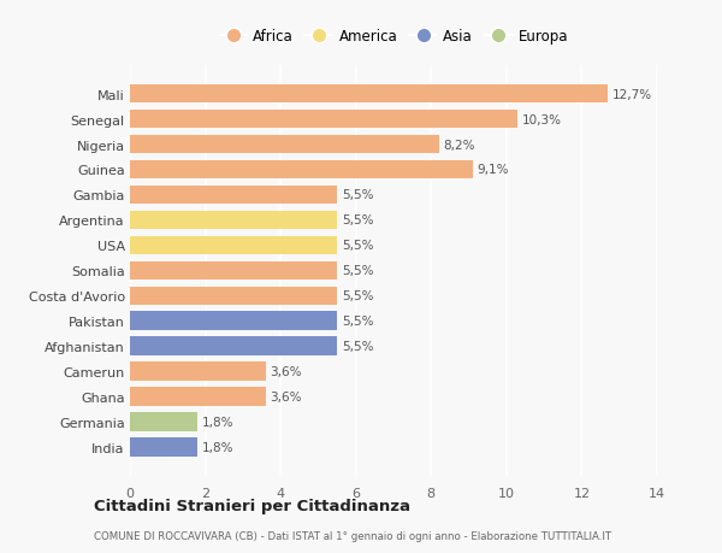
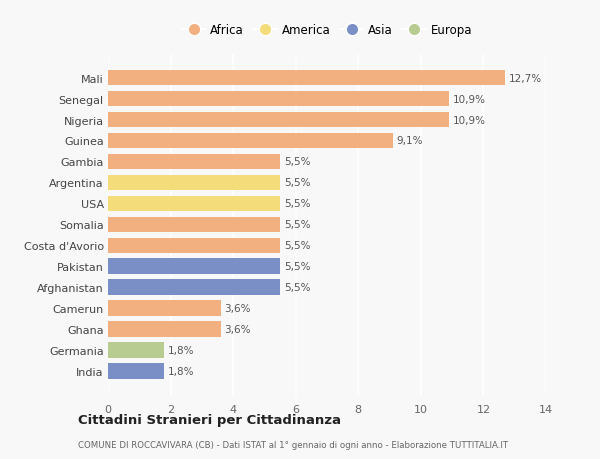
Senegal: 10,3% -> 10,9%
Nigeria: 8,2% -> 10,9%
